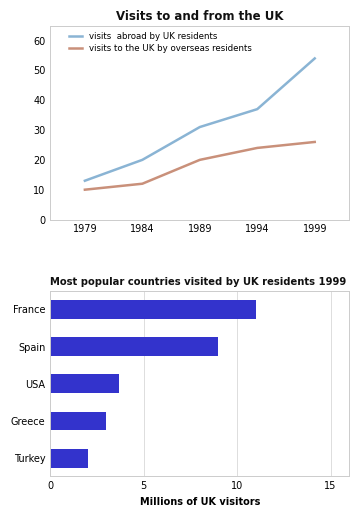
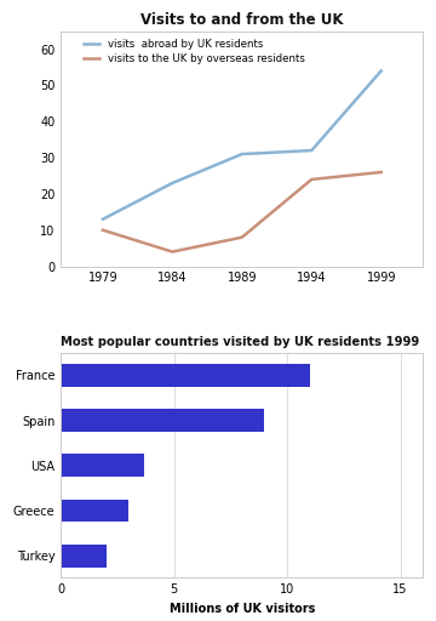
Visits to and from the UK/visits abroad by UK residents/1984: 20 -> 23
Visits to and from the UK/visits to the UK by overseas residents/1984: 12 -> 4
Visits to and from the UK/visits to the UK by overseas residents/1989: 20 -> 8
Visits to and from the UK/visits abroad by UK residents/1994: 37 -> 32
